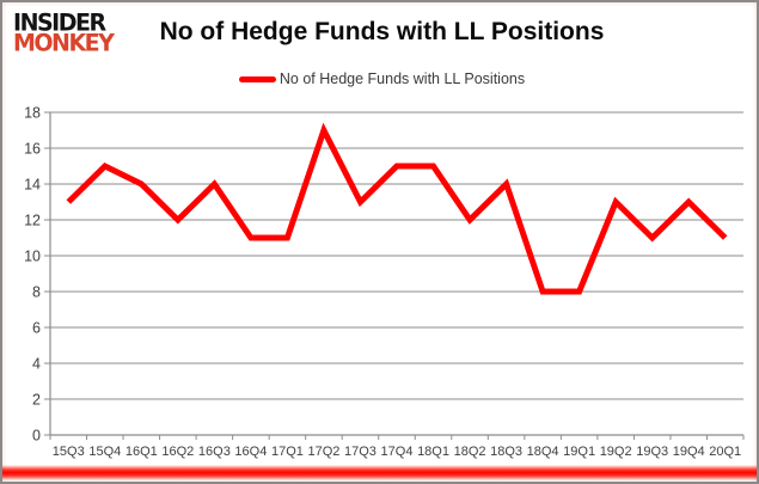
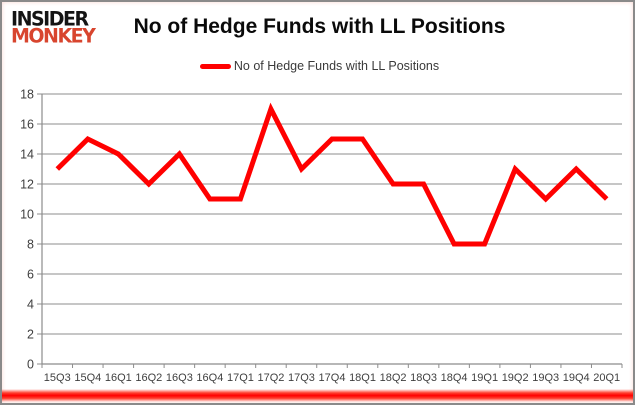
18Q3: 14 -> 12
